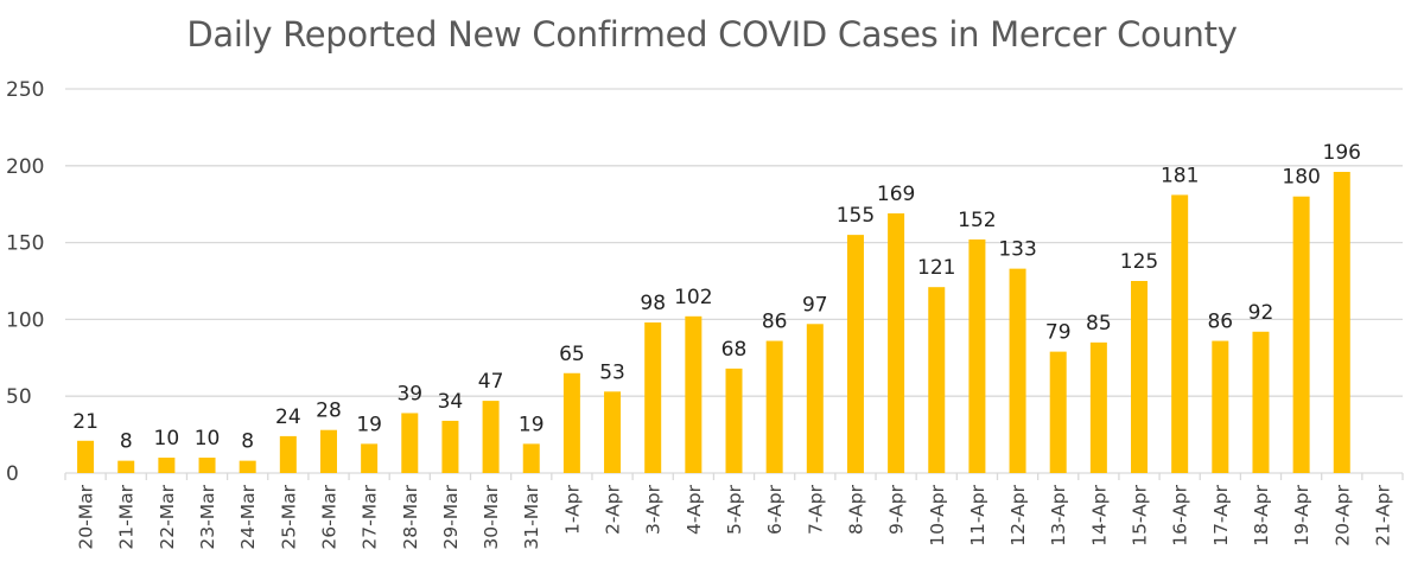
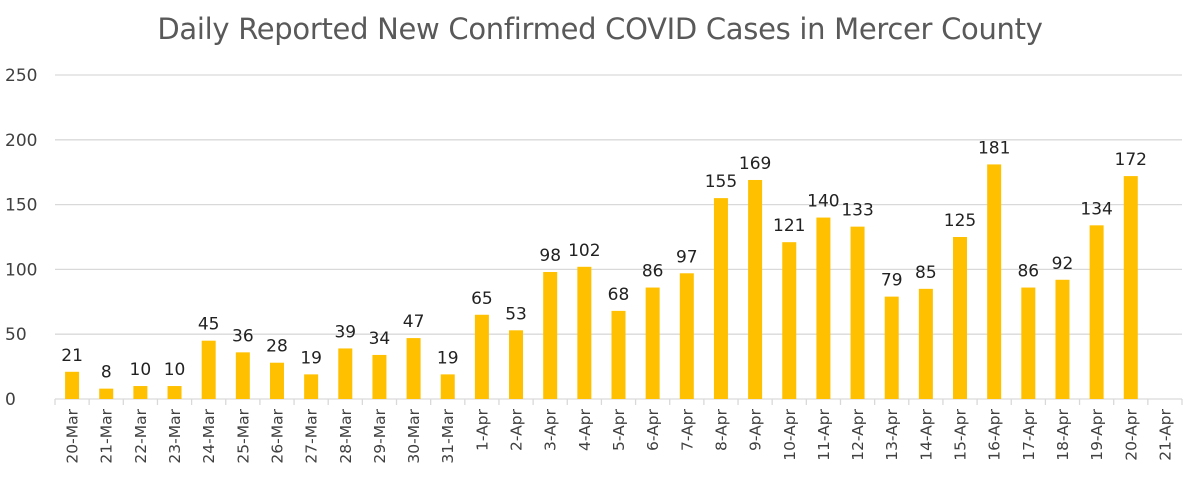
24-Mar: 8 -> 45
25-Mar: 24 -> 36
11-Apr: 152 -> 140
19-Apr: 180 -> 134
20-Apr: 196 -> 172
